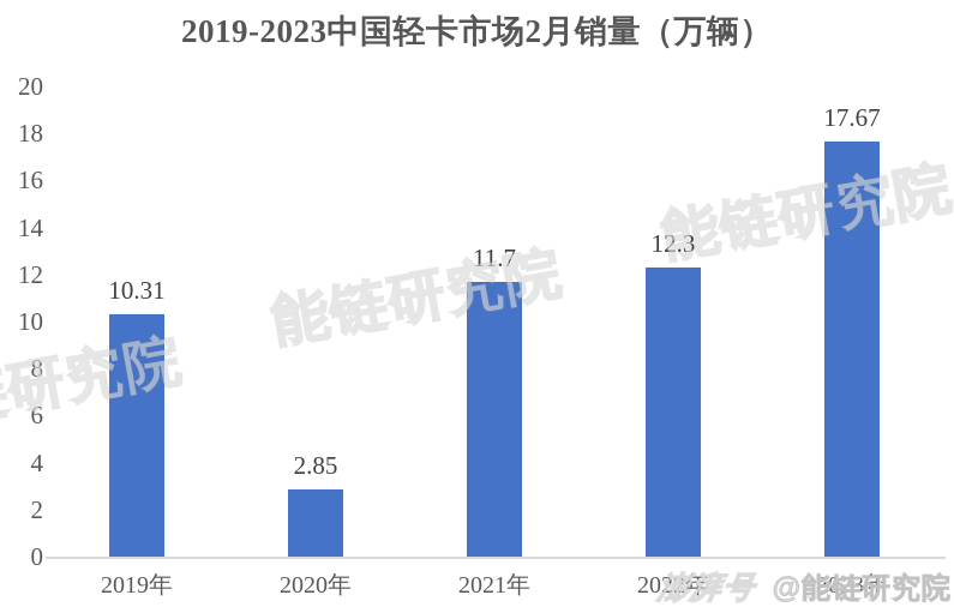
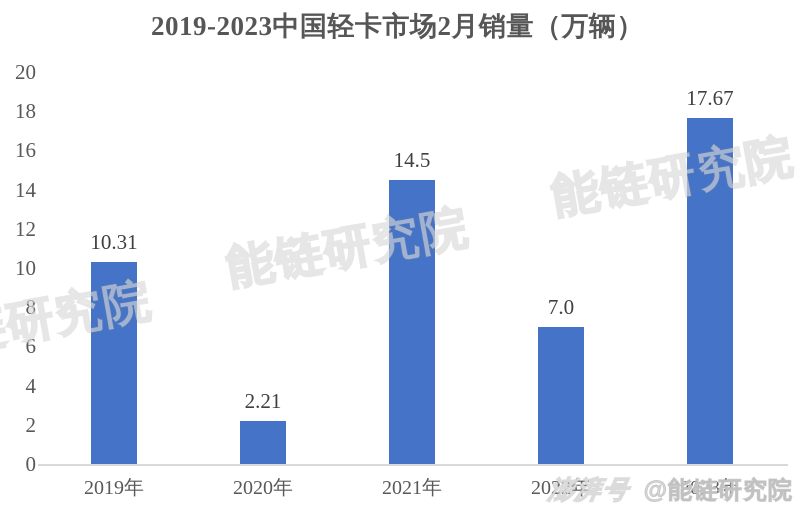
2020年: 2.85 -> 2.21
2021年: 11.7 -> 14.5
2022年: 12.3 -> 7.0
